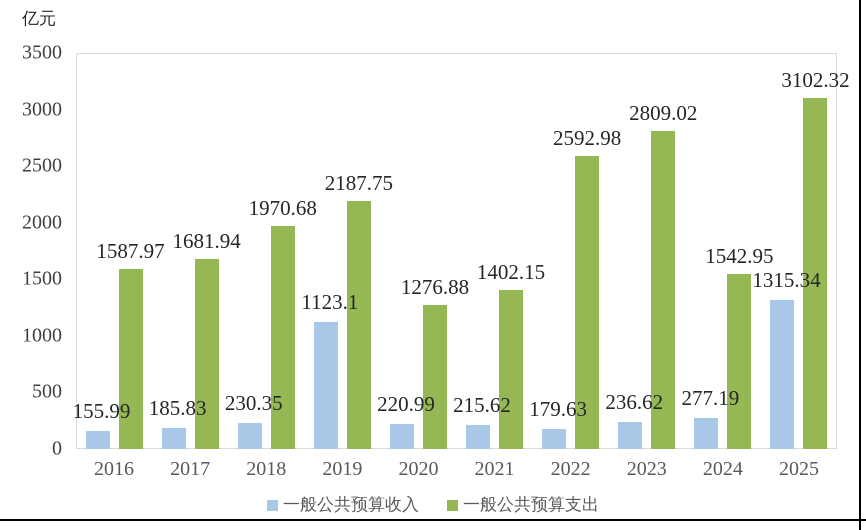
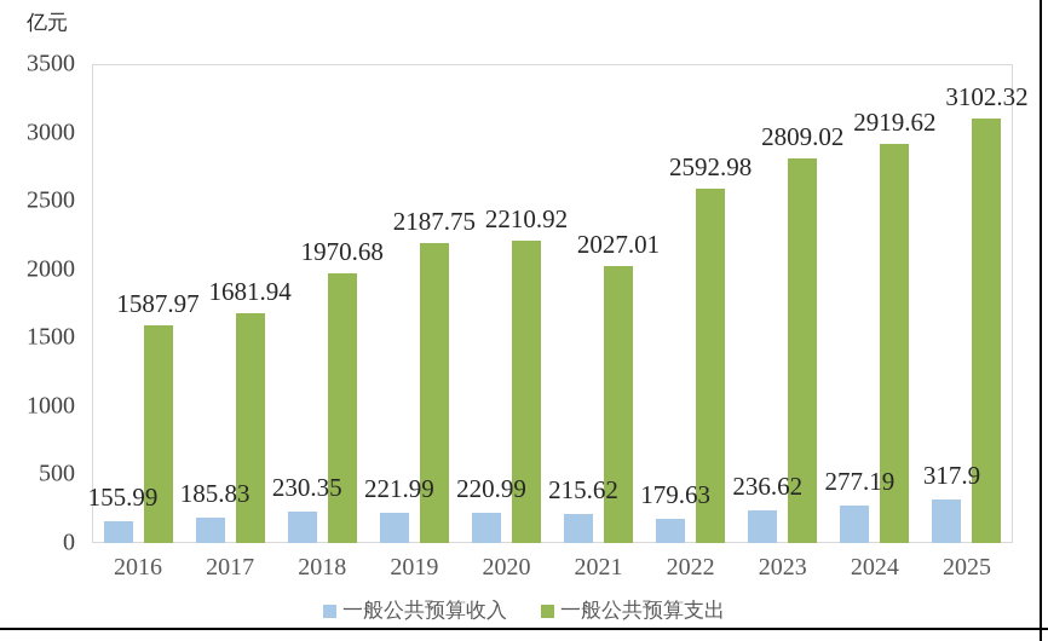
一般公共预算收入/2019: 1123.1 -> 221.99
一般公共预算支出/2020: 1276.88 -> 2210.92
一般公共预算支出/2021: 1402.15 -> 2027.01
一般公共预算支出/2024: 1542.95 -> 2919.62
一般公共预算收入/2025: 1315.34 -> 317.9
